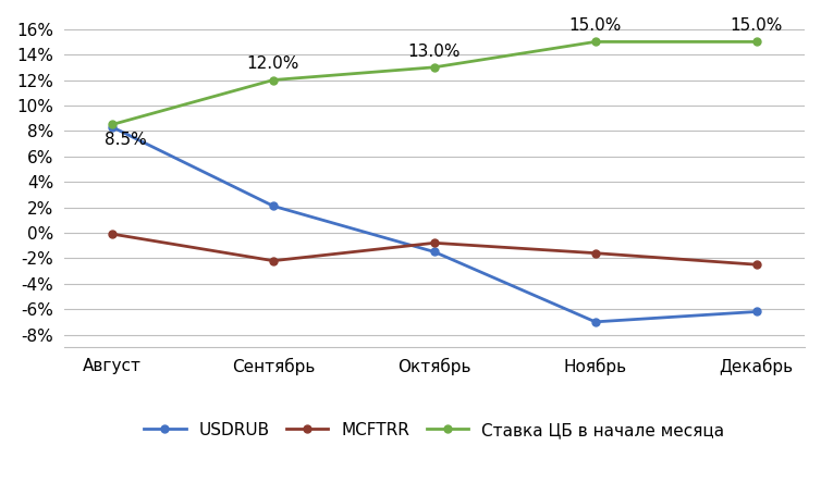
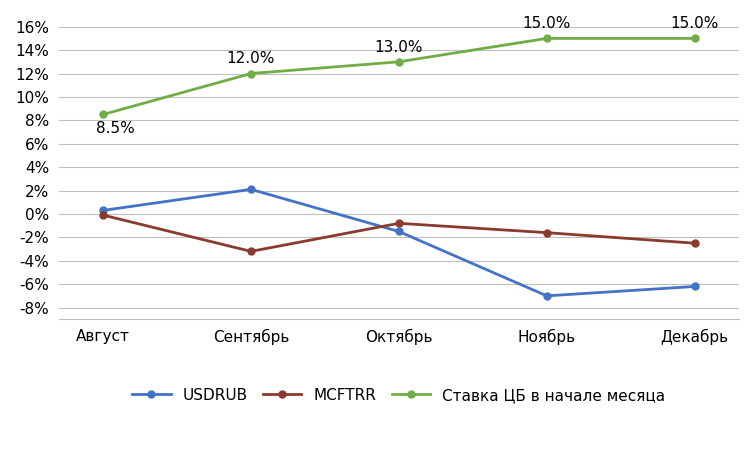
USDRUB/Август: 8.3% -> 0.3%
MCFTRR/Сентябрь: -2.2% -> -3.2%
